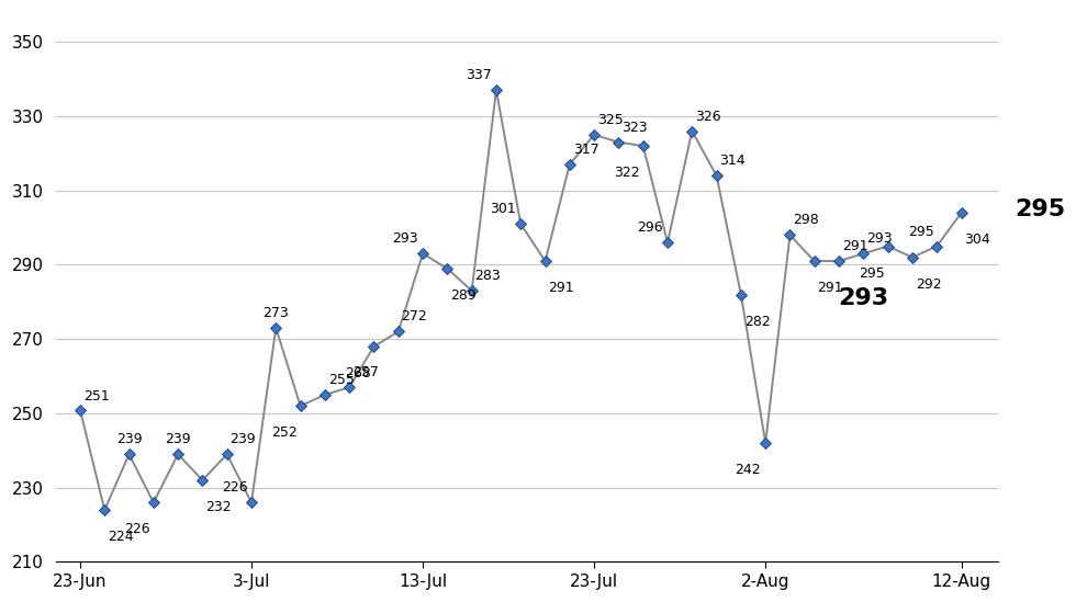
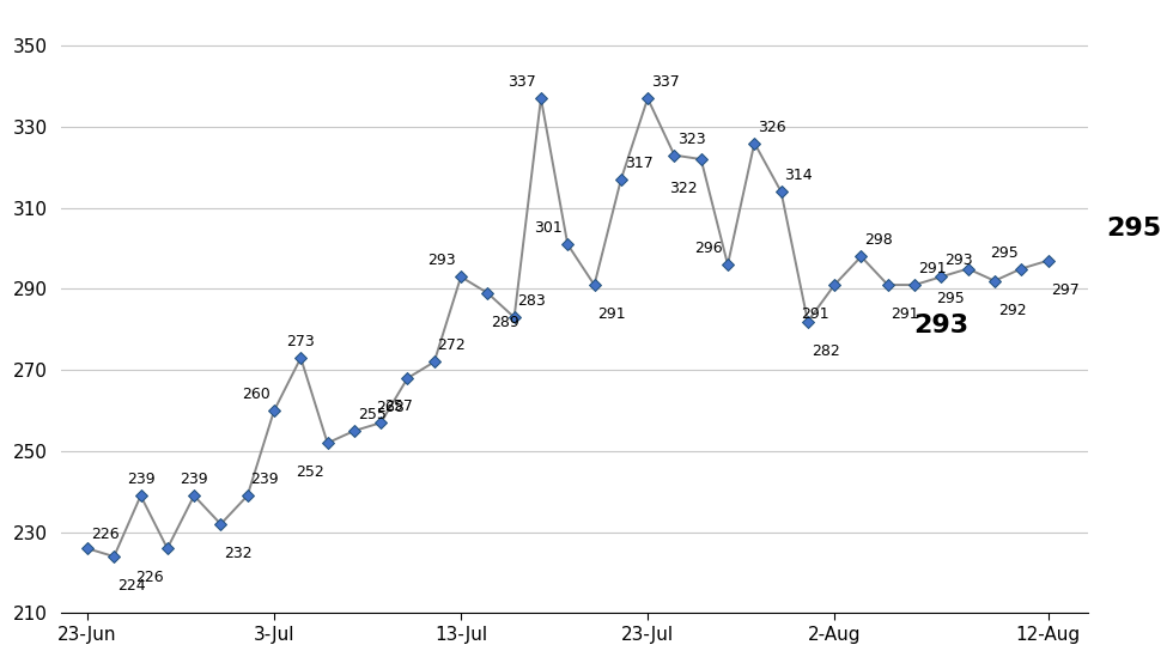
23-Jun: 251 -> 226
3-Jul: 226 -> 260
23-Jul: 325 -> 337
2-Aug: 242 -> 291
12-Aug: 304 -> 297
